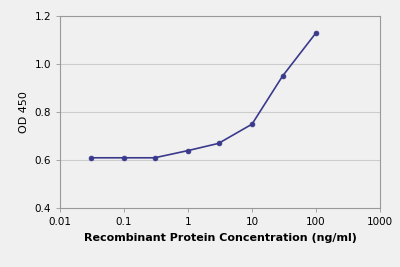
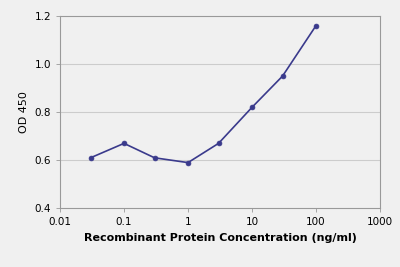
0.1: 0.61 -> 0.67
1: 0.64 -> 0.59
10: 0.75 -> 0.82
100: 1.13 -> 1.16
